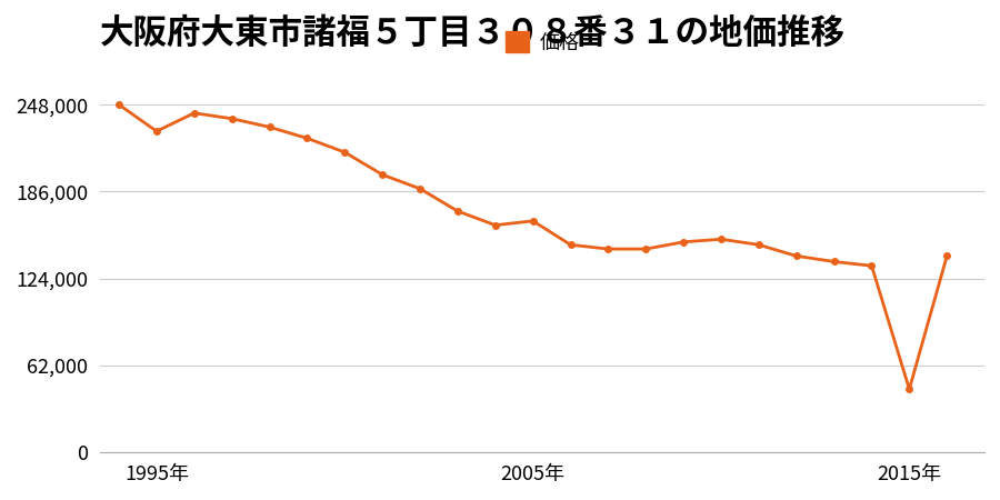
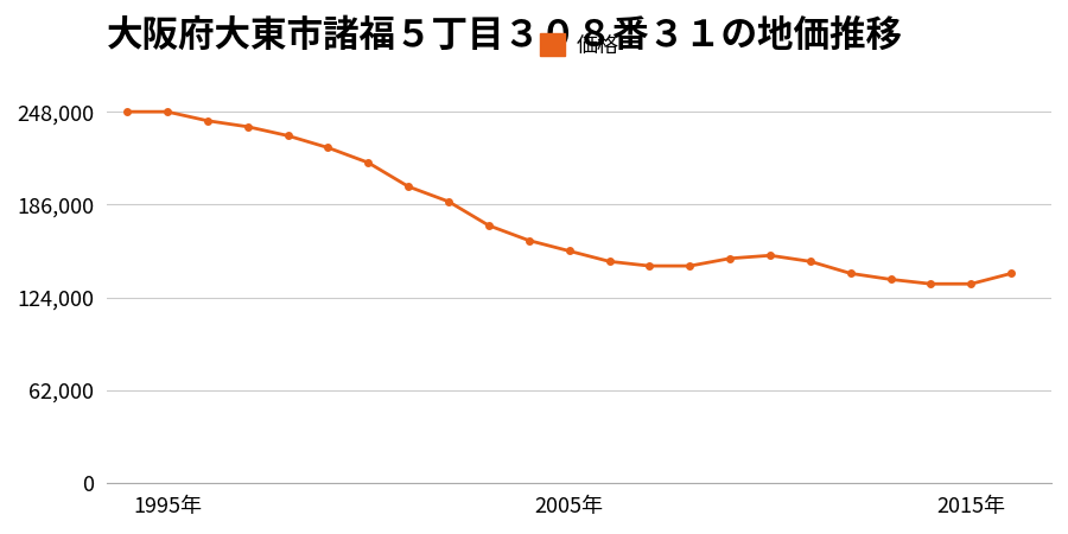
1995年: 229,000 -> 248,000
2005年: 165,000 -> 155,000
2015年: 45,000 -> 133,000
